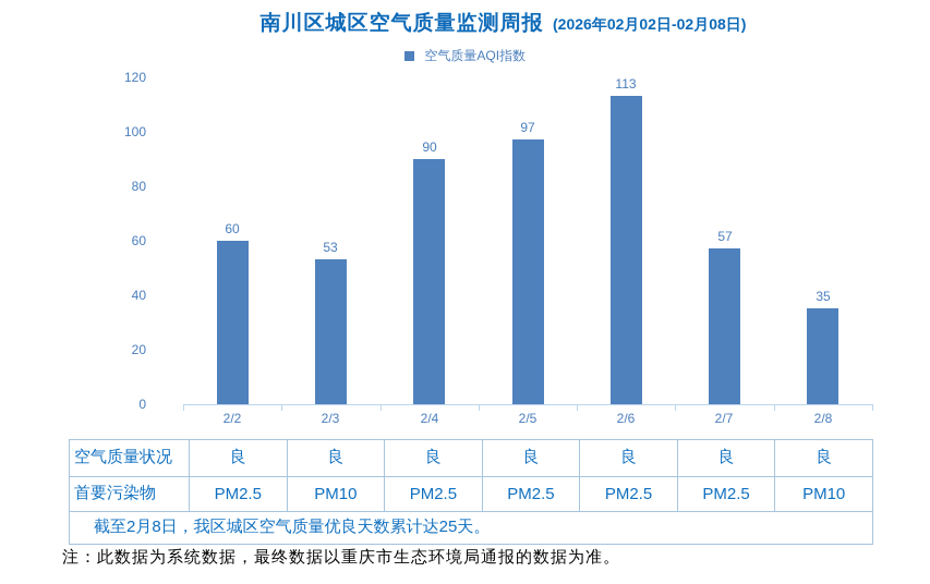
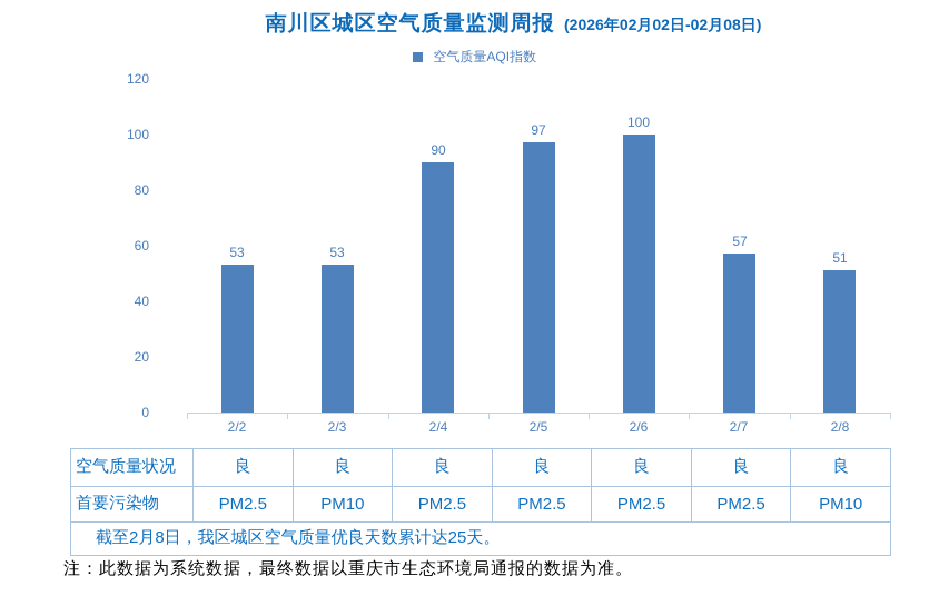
2/2: 60 -> 53
2/6: 113 -> 100
2/8: 35 -> 51
